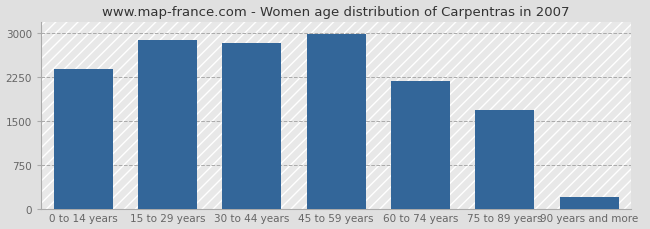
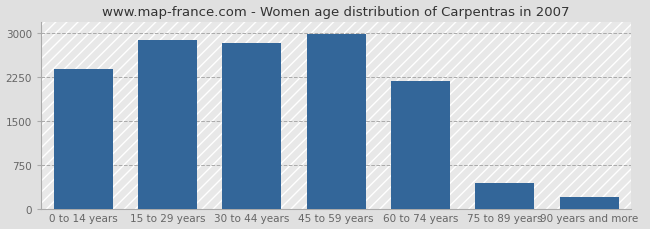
75 to 89 years: 1680 -> 440
